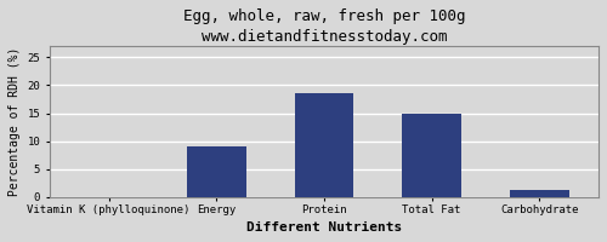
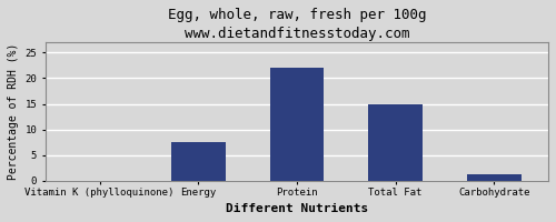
Energy: 9.0 -> 7.5
Protein: 18.5 -> 22.0
